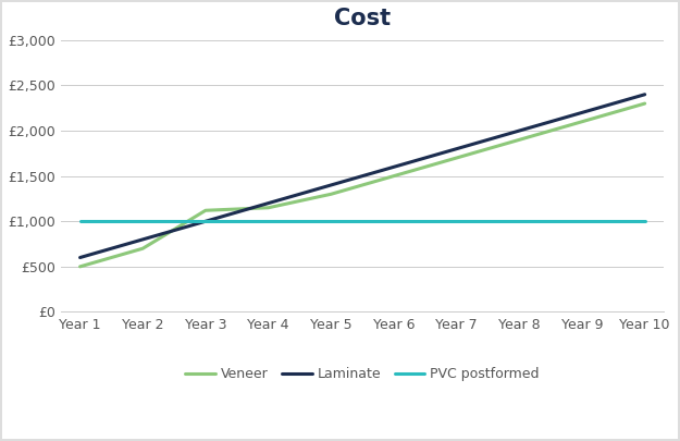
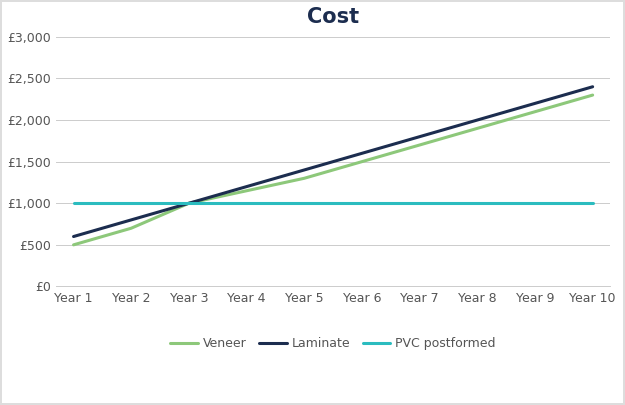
Veneer/Year 3: £1,120 -> £1,000
